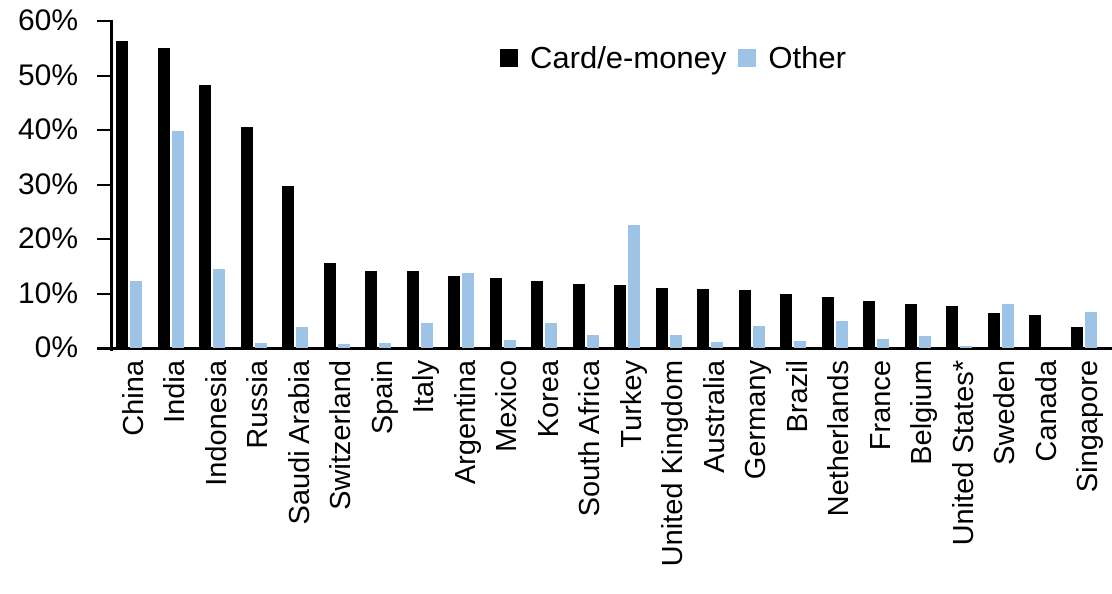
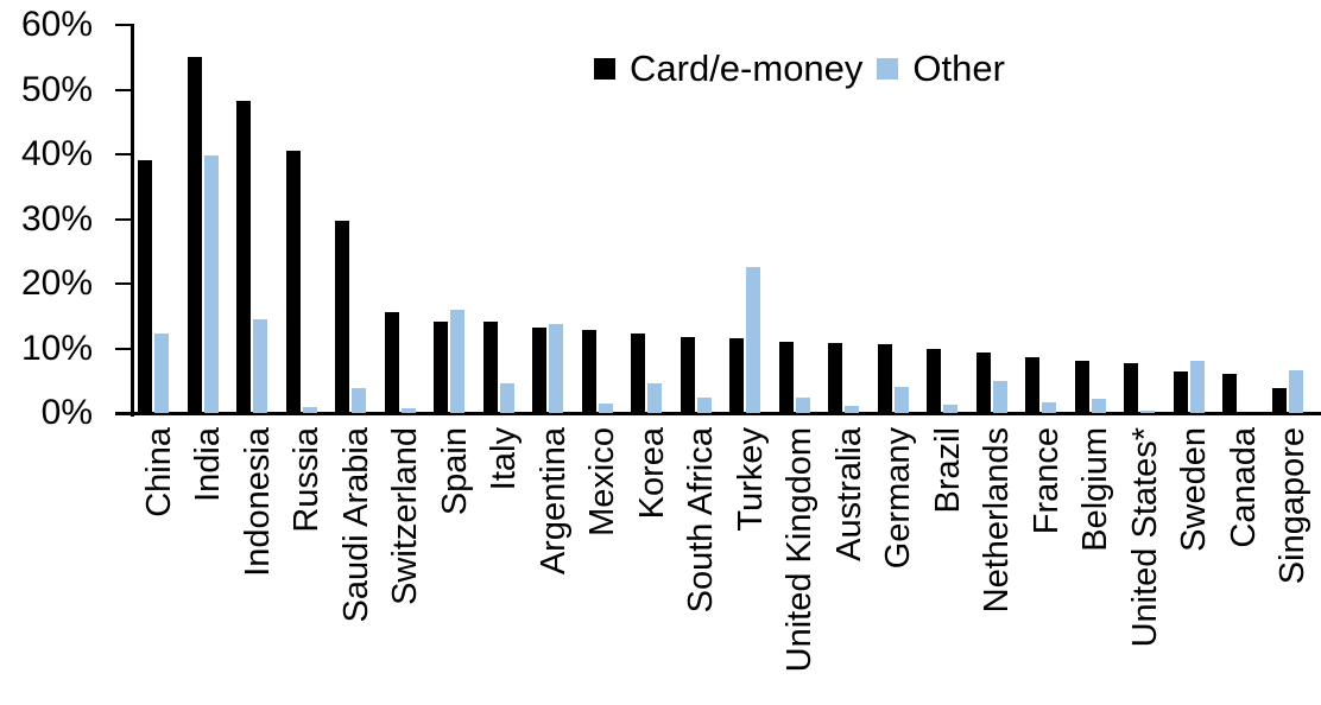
Card/e-money/China: 56% -> 39%
Other/Spain: 1% -> 16%
